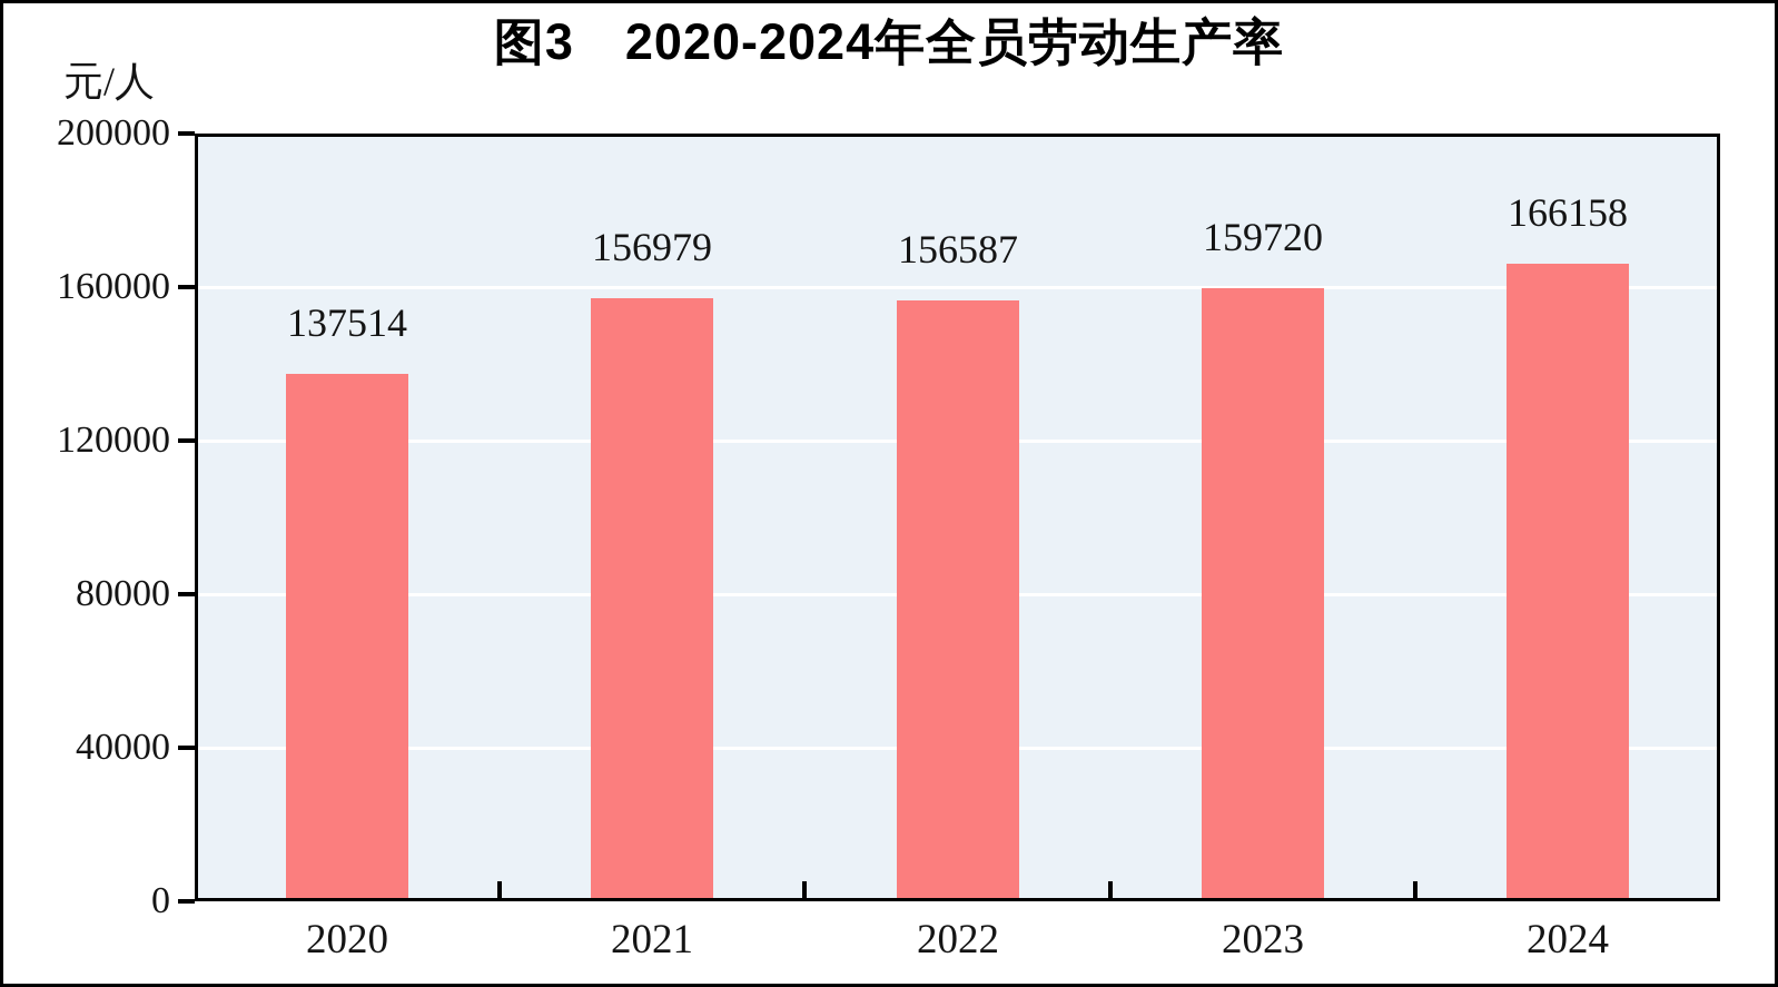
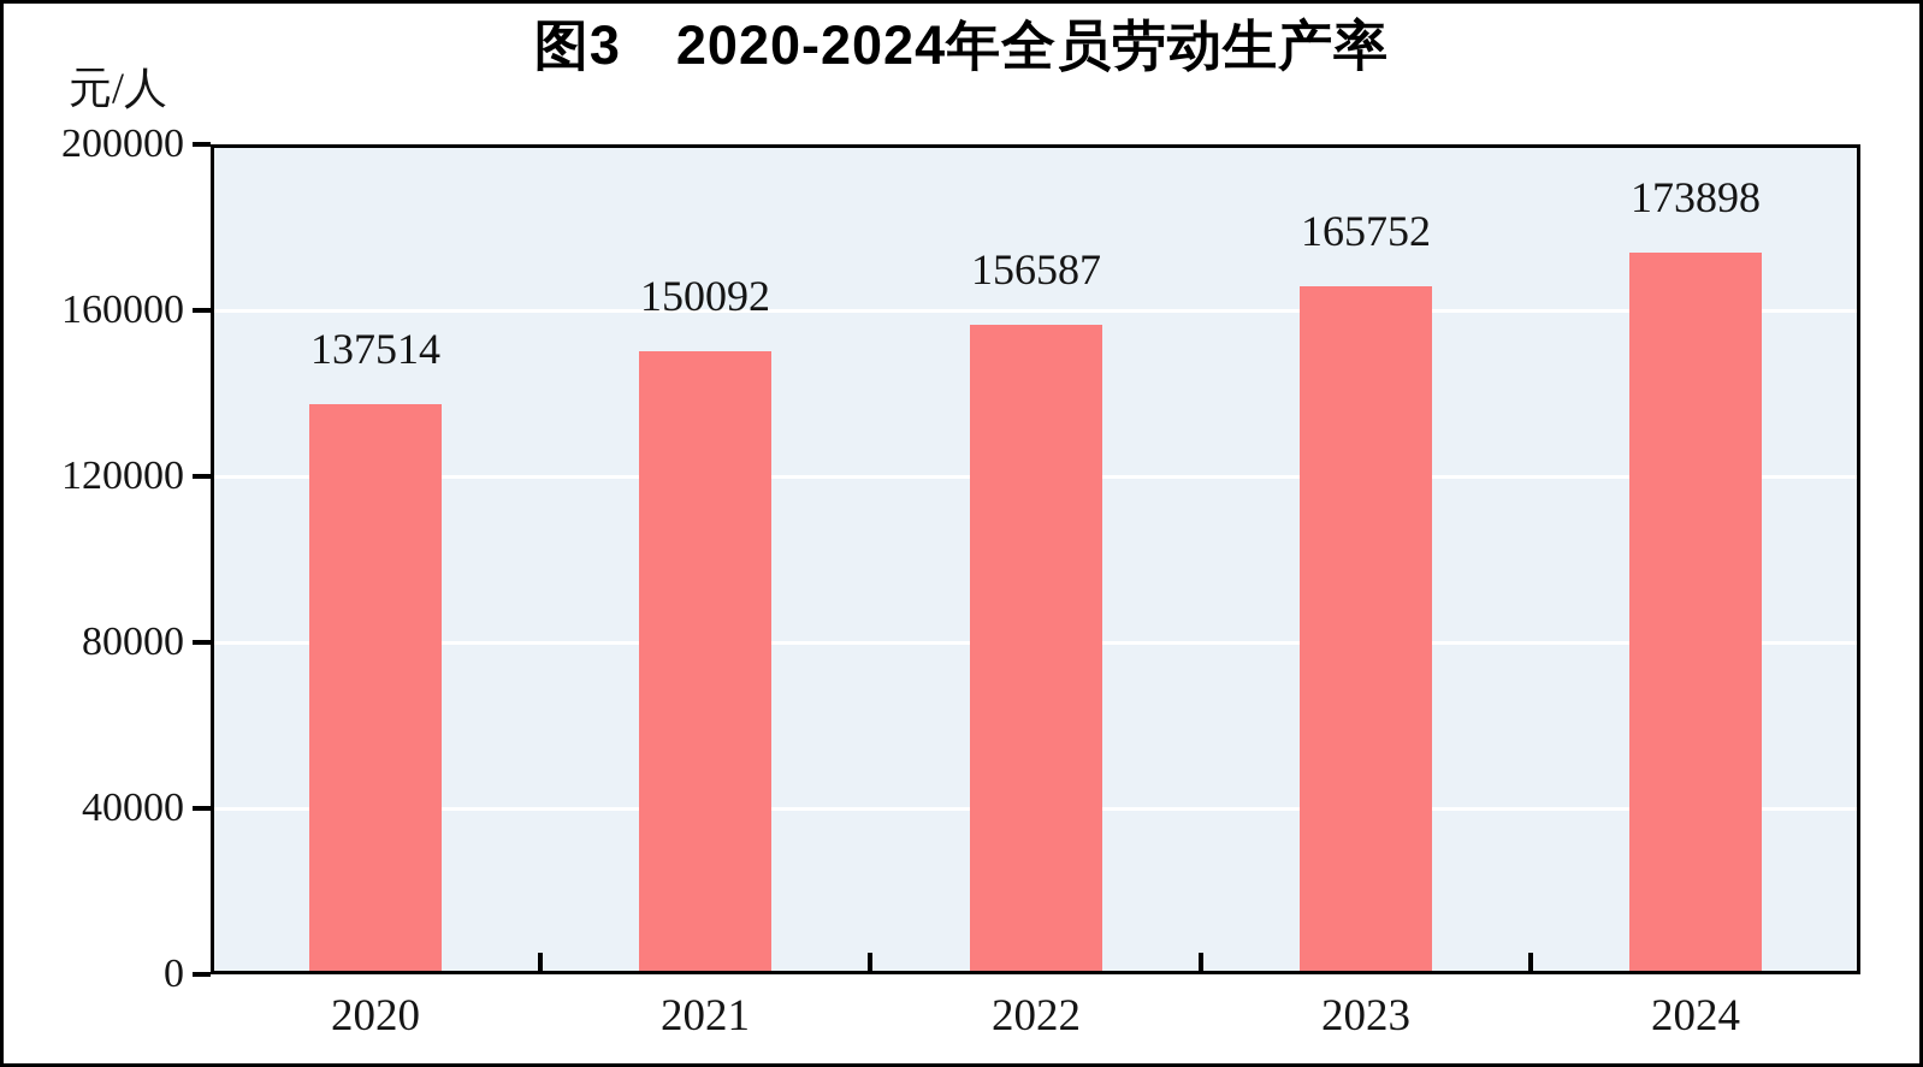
2021: 156979 -> 150092
2023: 159720 -> 165752
2024: 166158 -> 173898
